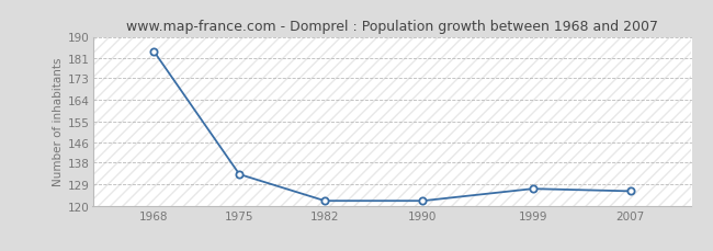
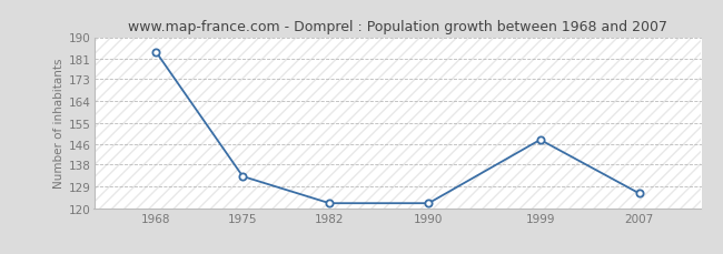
1999: 127 -> 148
